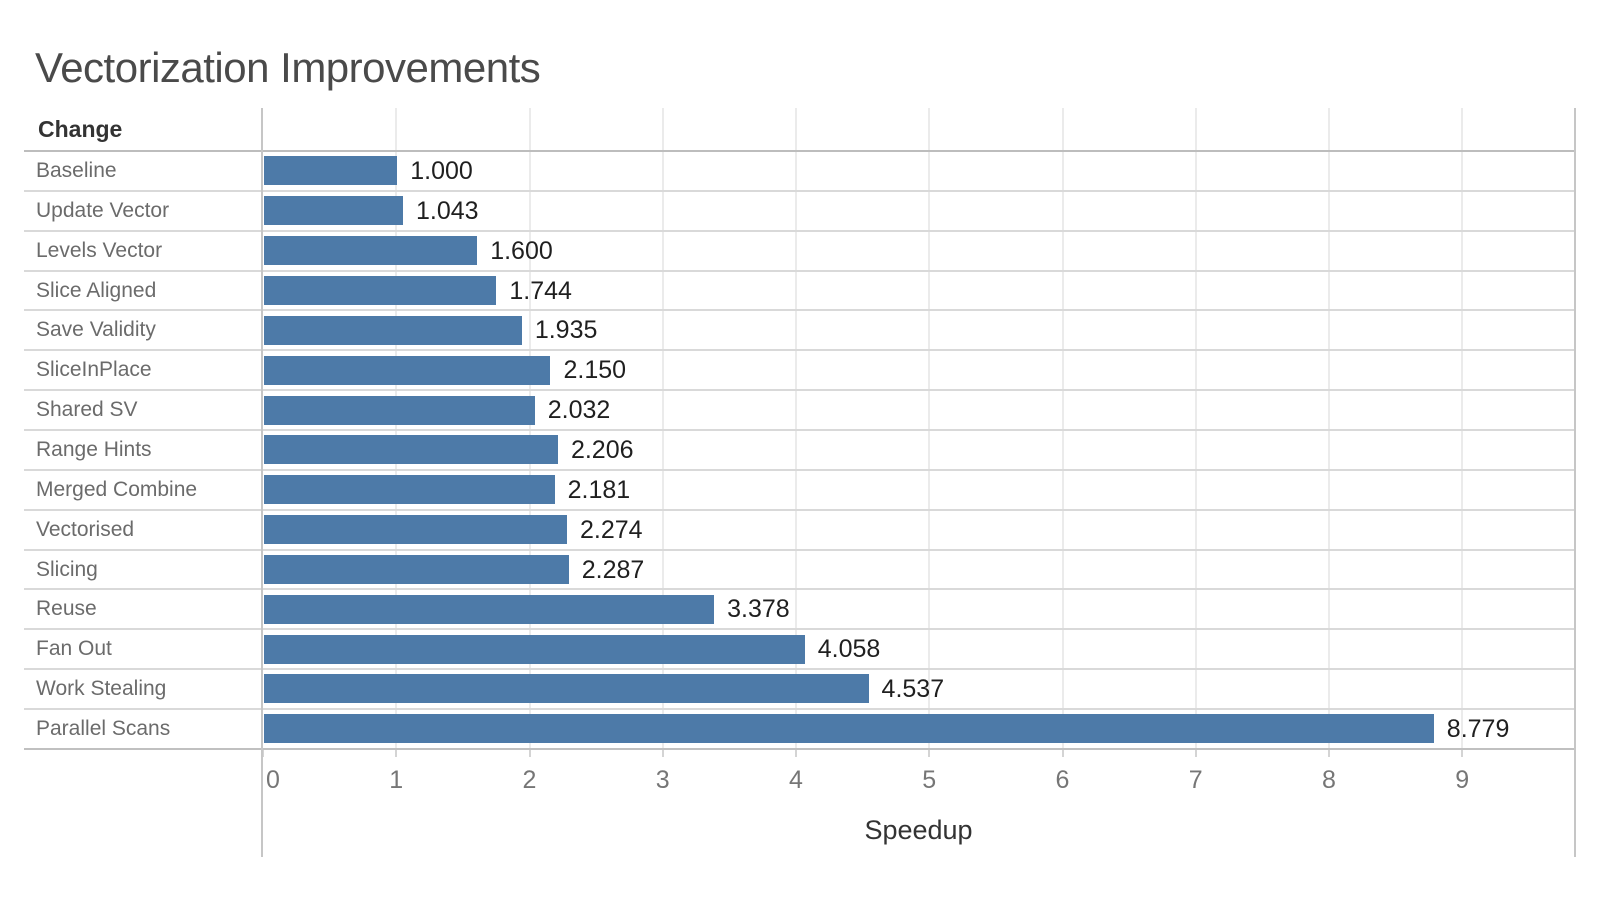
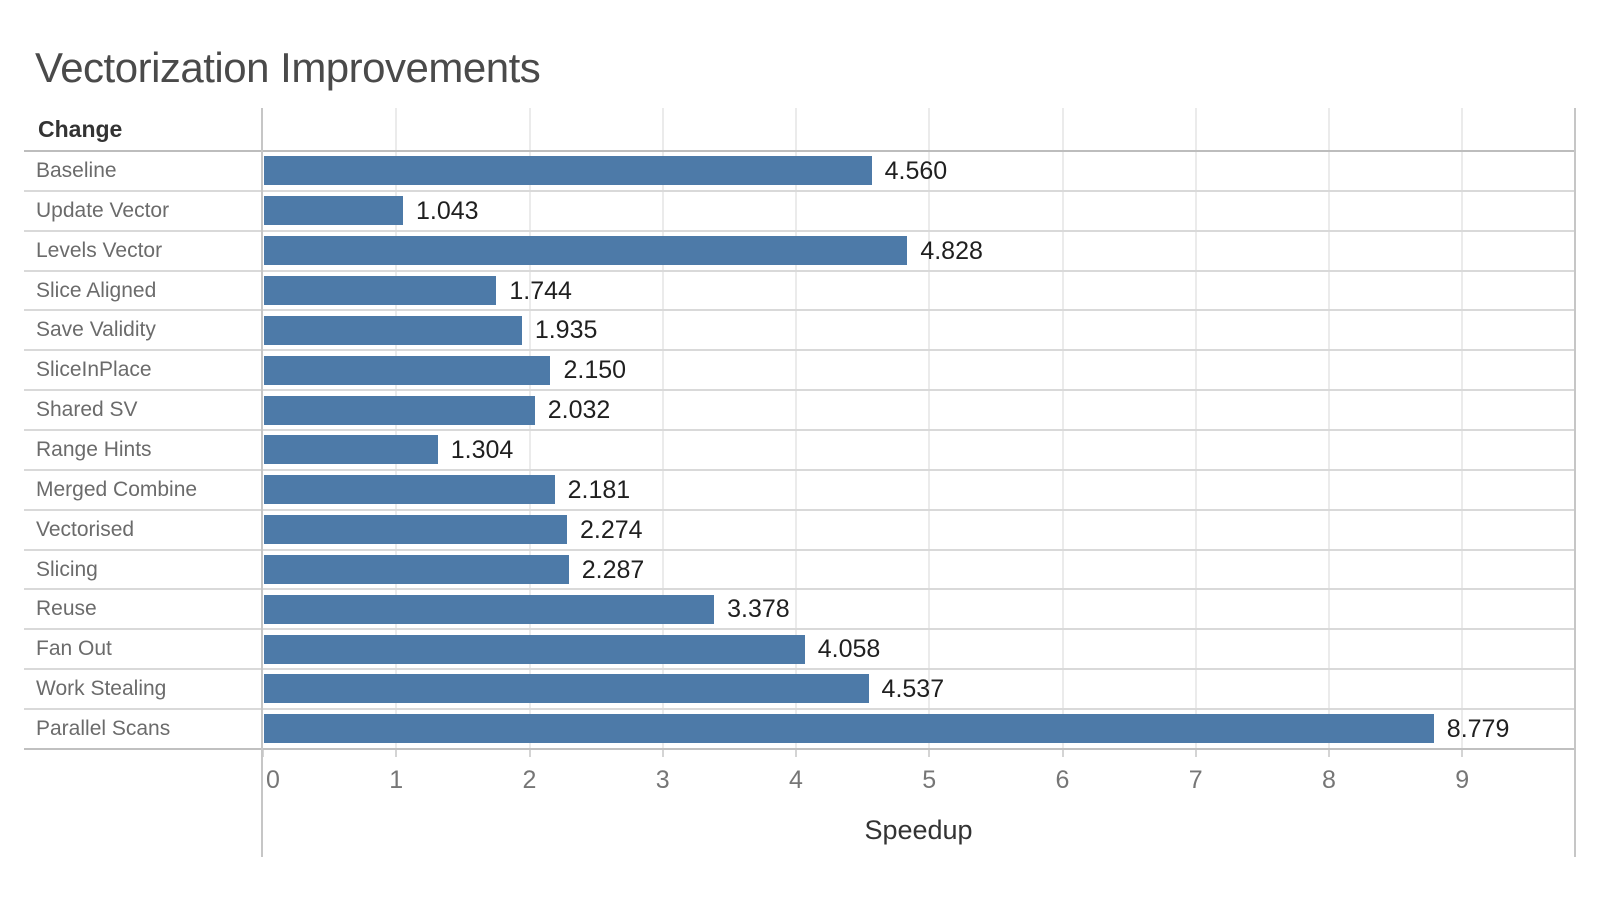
Baseline: 1.000 -> 4.560
Levels Vector: 1.600 -> 4.828
Range Hints: 2.206 -> 1.304
